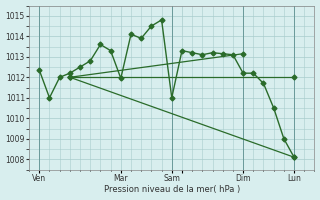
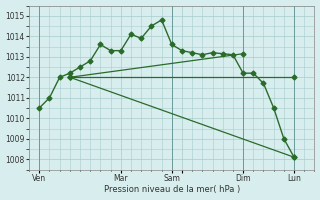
Ven: 1012.35 -> 1010.50
Mar: 1011.95 -> 1013.30
Sam: 1011.00 -> 1013.60
